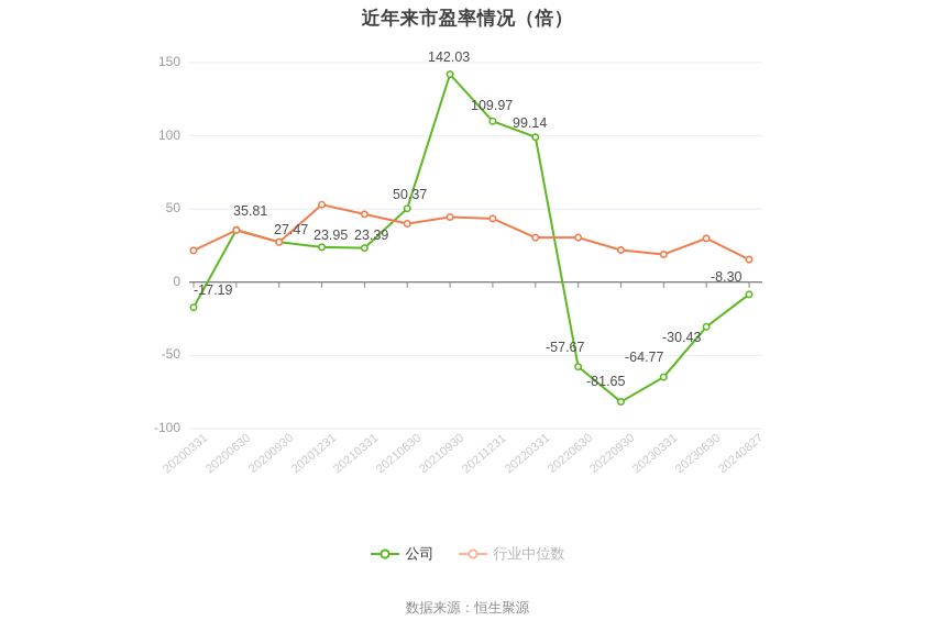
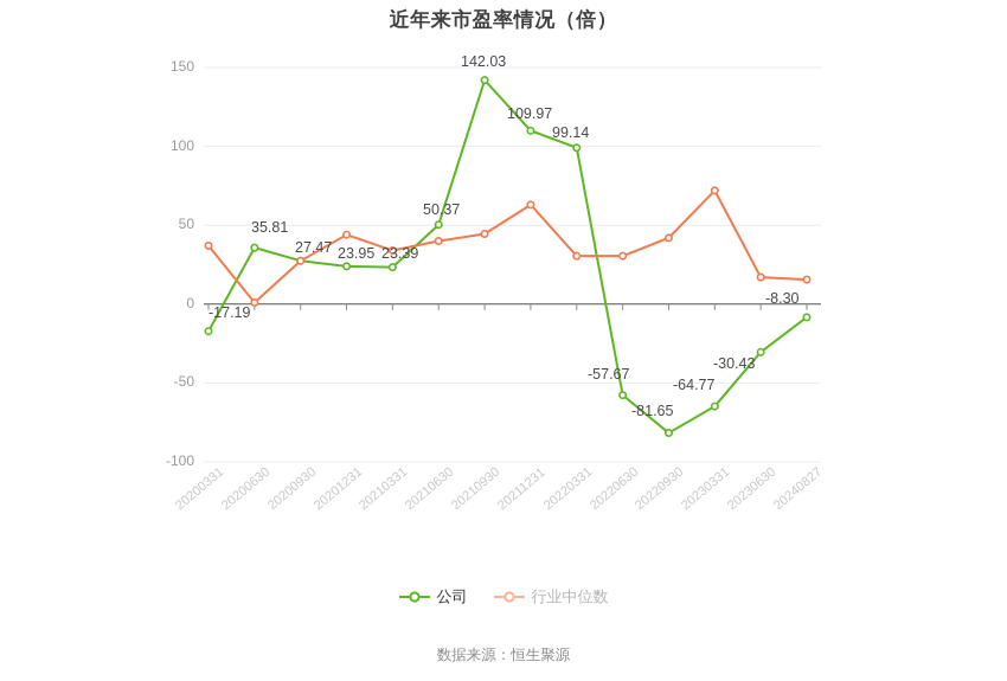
行业中位数/20200331: 22 -> 37
行业中位数/20200630: 36 -> 1
行业中位数/20201231: 53 -> 44
行业中位数/20210331: 46 -> 34
行业中位数/20211231: 44 -> 63
行业中位数/20220930: 22 -> 42
行业中位数/20230331: 19 -> 72
行业中位数/20230630: 30 -> 17
